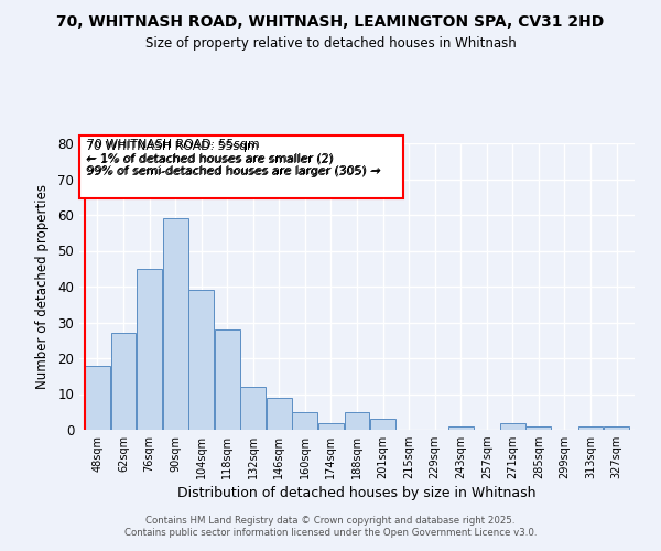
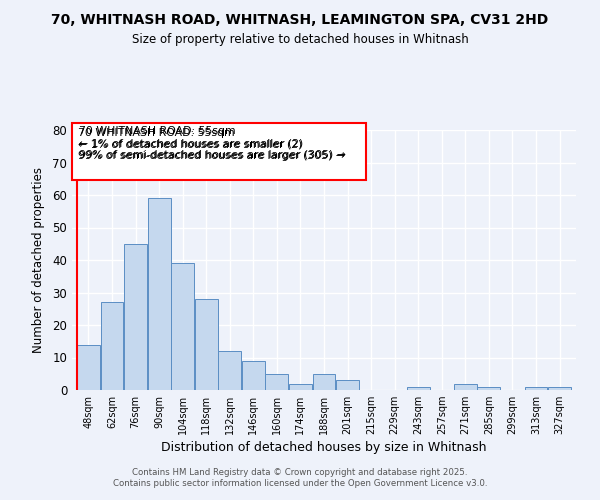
48sqm: 18 -> 14
